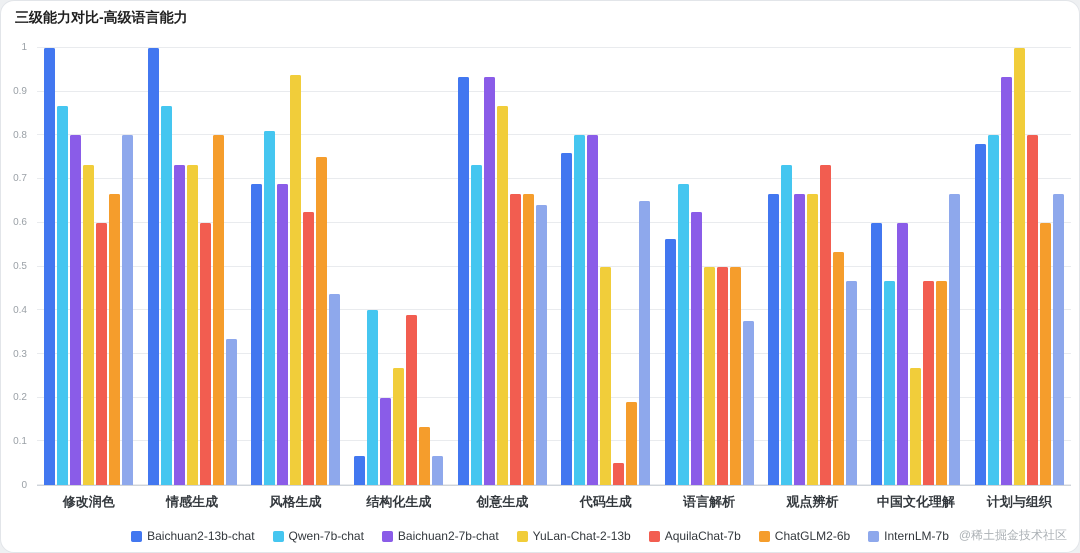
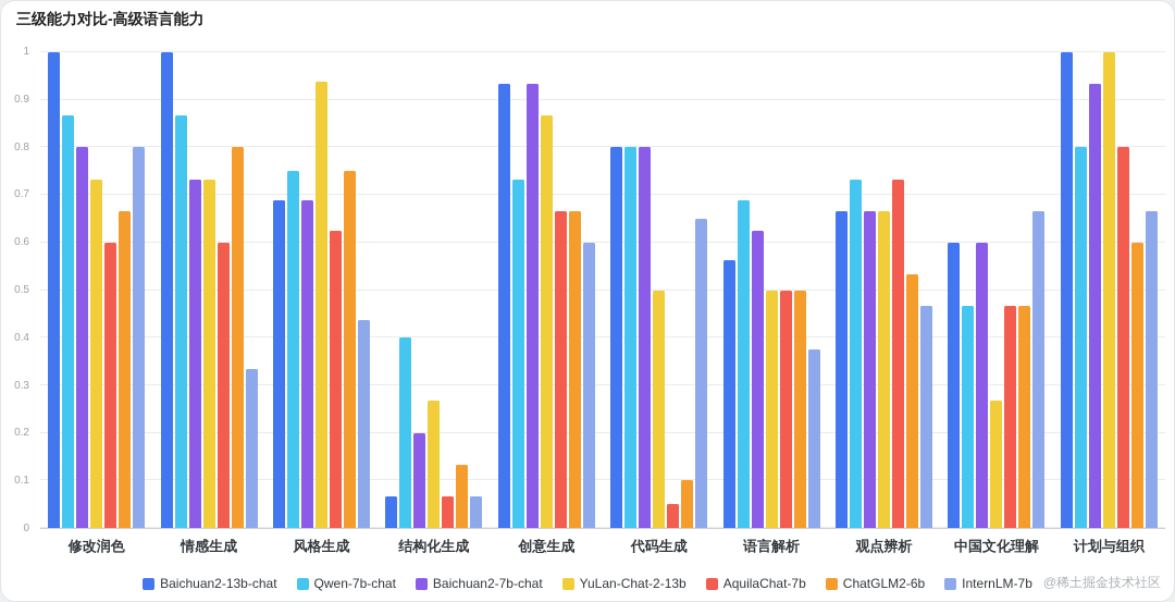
Qwen-7b-chat/风格生成: 0.81 -> 0.75
AquilaChat-7b/结构化生成: 0.39 -> 0.07
InternLM-7b/创意生成: 0.64 -> 0.60
Baichuan2-13b-chat/代码生成: 0.76 -> 0.80
ChatGLM2-6b/代码生成: 0.19 -> 0.10
Baichuan2-13b-chat/计划与组织: 0.78 -> 1.00
